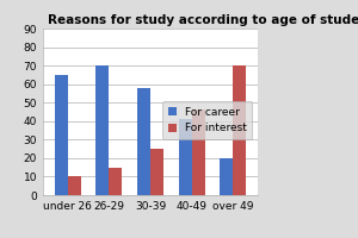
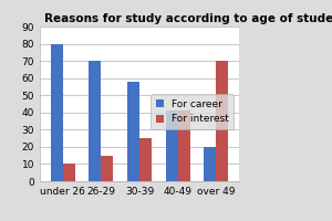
For career/under 26: 65 -> 80
For interest/40-49: 46 -> 41
